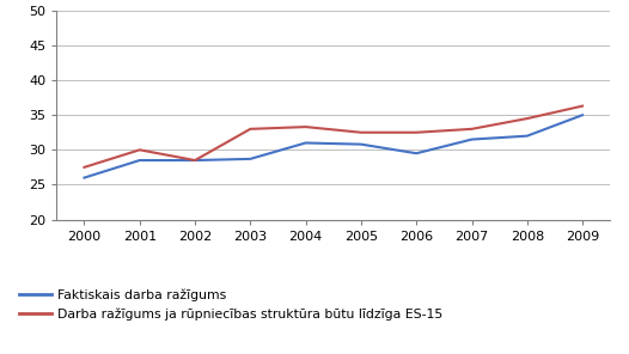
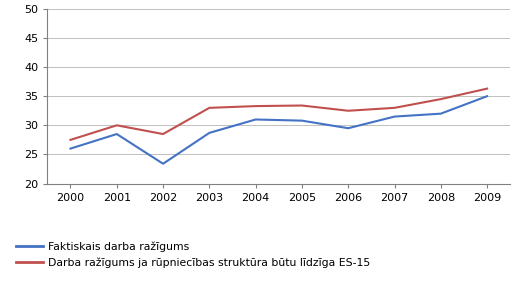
Faktiskais darba ražīgums/2002: 28.5 -> 23.4
Darba ražīgums ja rūpniecības struktūra būtu līdzīga ES-15/2005: 32.5 -> 33.4
